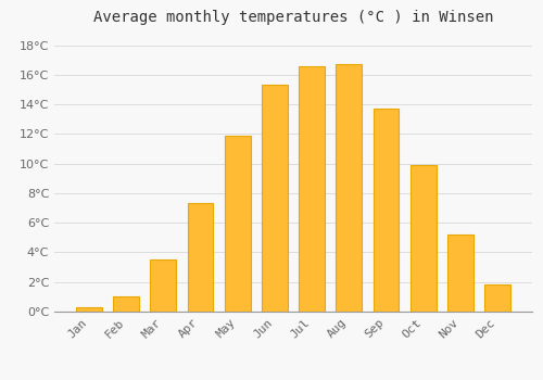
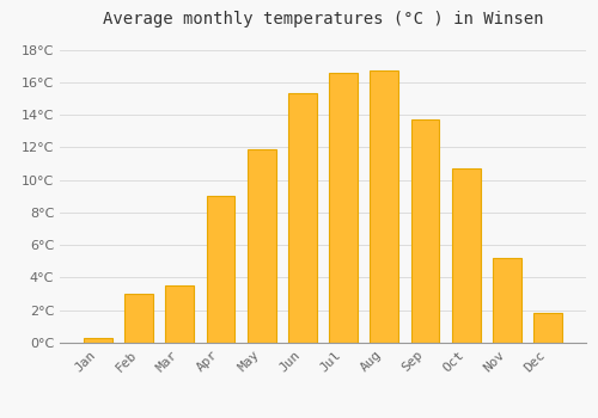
Feb: 1.0°C -> 3.0°C
Apr: 7.3°C -> 9.0°C
Oct: 9.9°C -> 10.7°C
